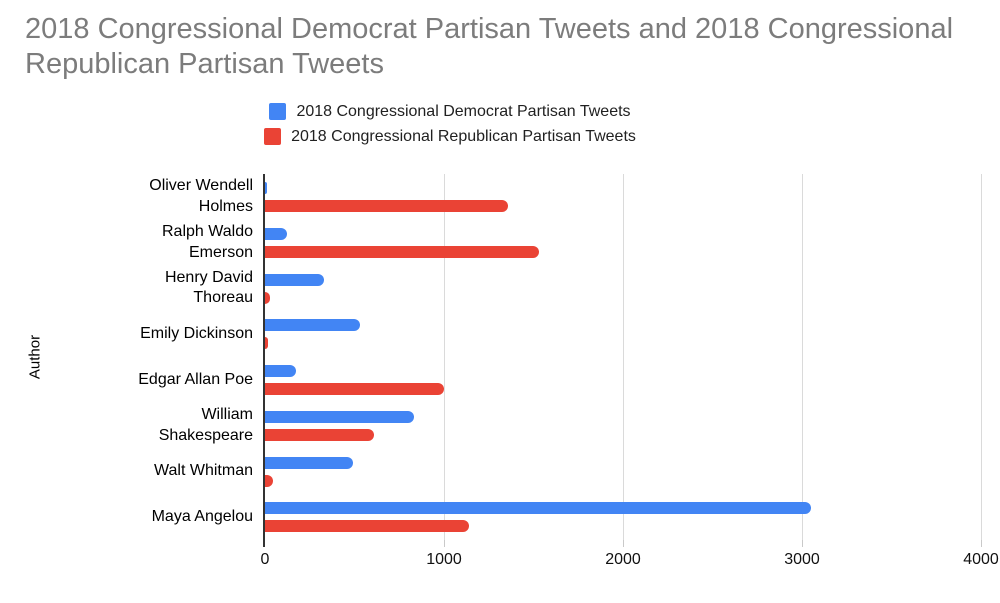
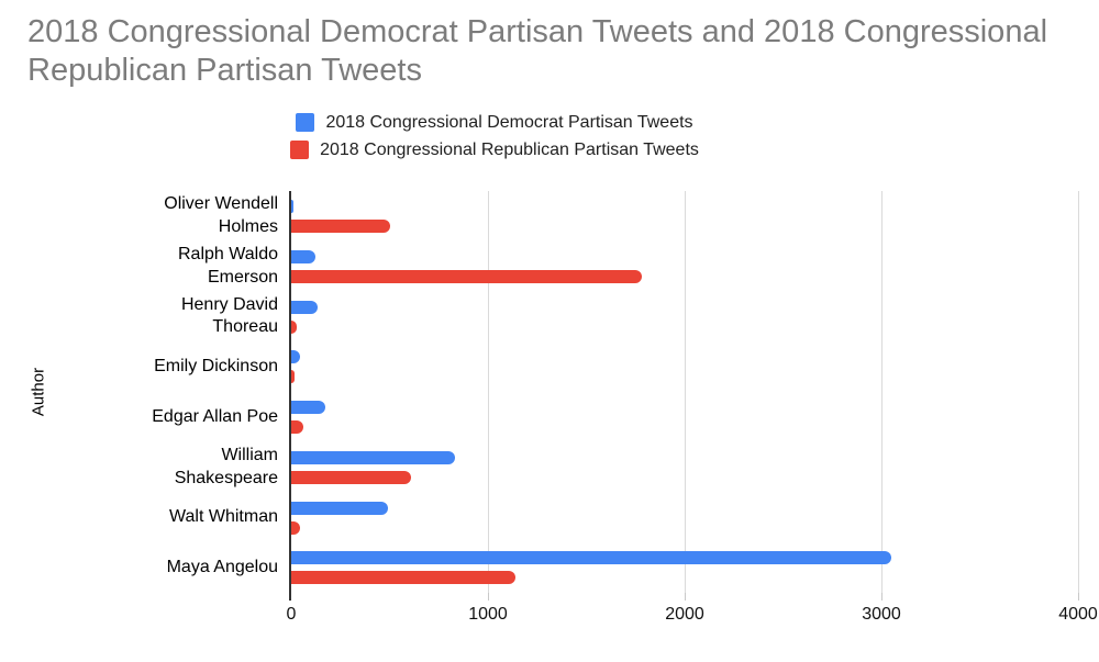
2018 Congressional Republican Partisan Tweets/Oliver Wendell Holmes: 1360 -> 500
2018 Congressional Republican Partisan Tweets/Ralph Waldo Emerson: 1530 -> 1780
2018 Congressional Democrat Partisan Tweets/Henry David Thoreau: 330 -> 140
2018 Congressional Democrat Partisan Tweets/Emily Dickinson: 530 -> 40
2018 Congressional Republican Partisan Tweets/Edgar Allan Poe: 1000 -> 60
